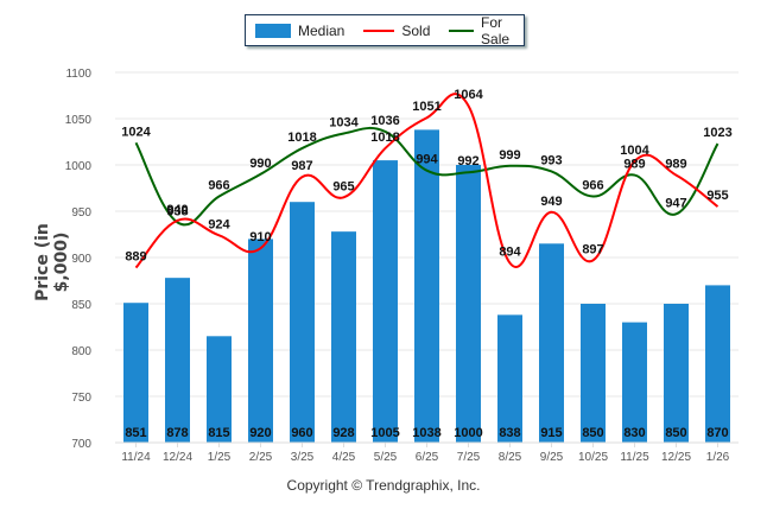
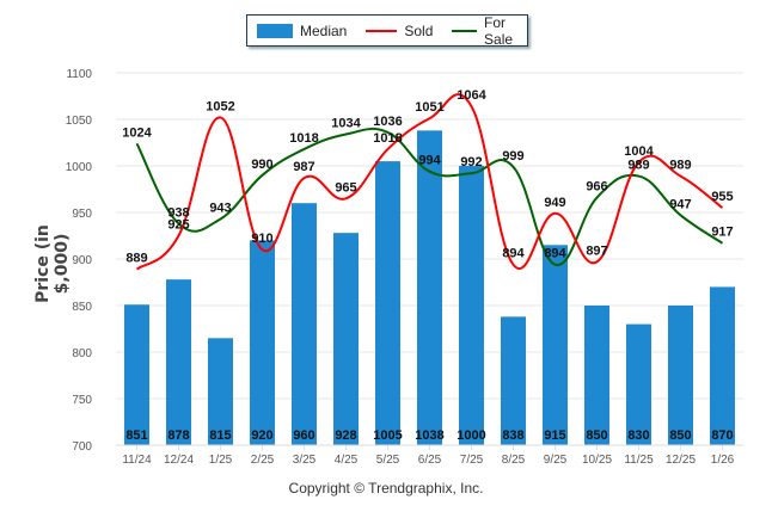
Sold/12/24: 940 -> 925
Sold/1/25: 924 -> 1052
For Sale/1/25: 966 -> 943
For Sale/9/25: 993 -> 894
For Sale/1/26: 1023 -> 917
